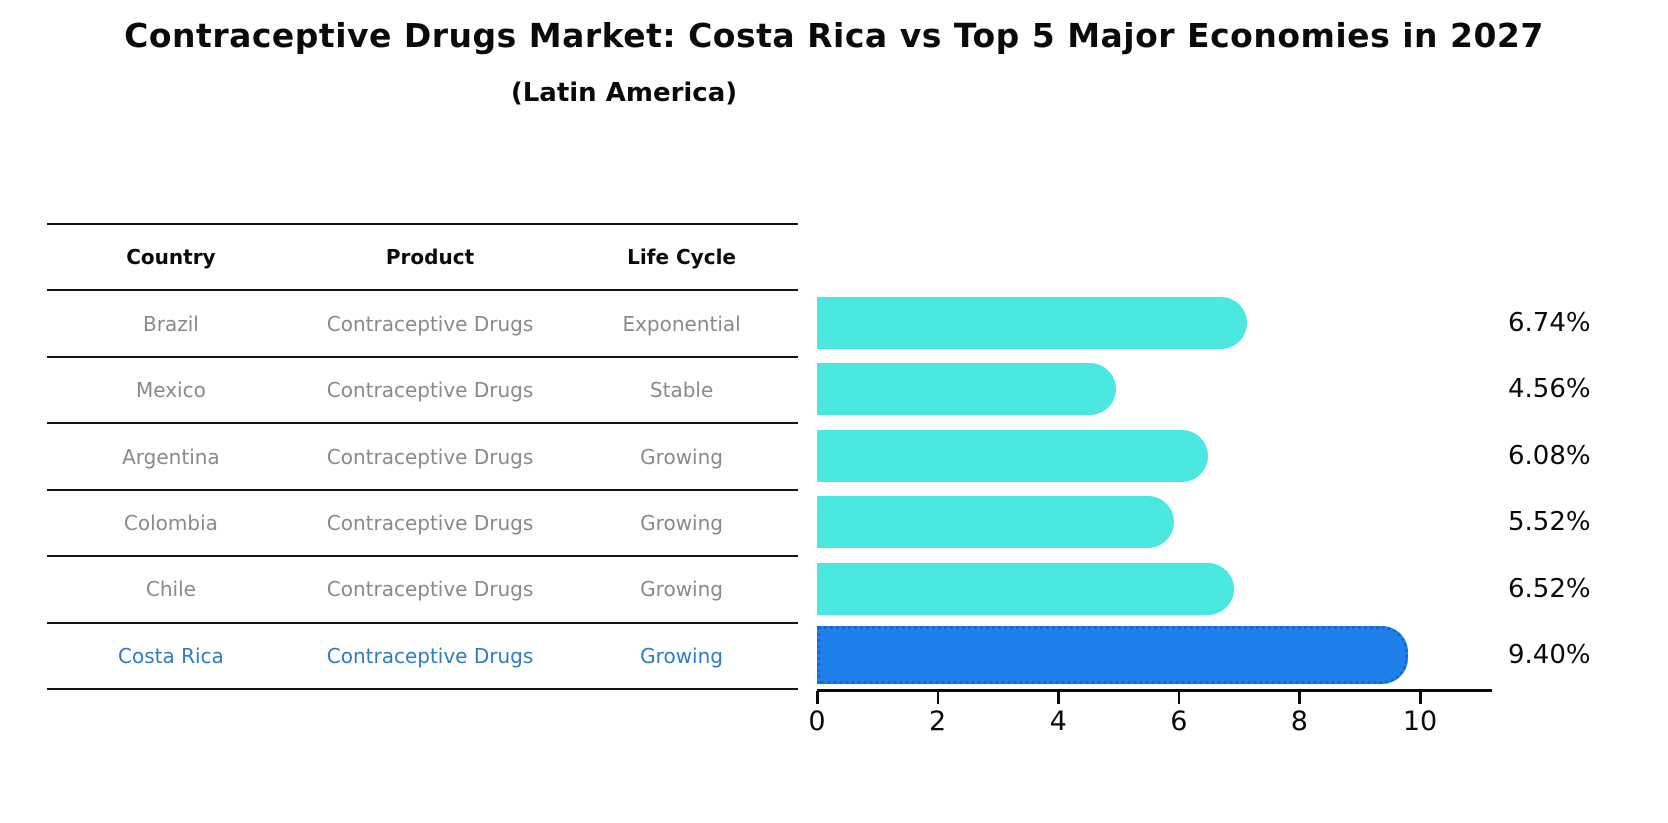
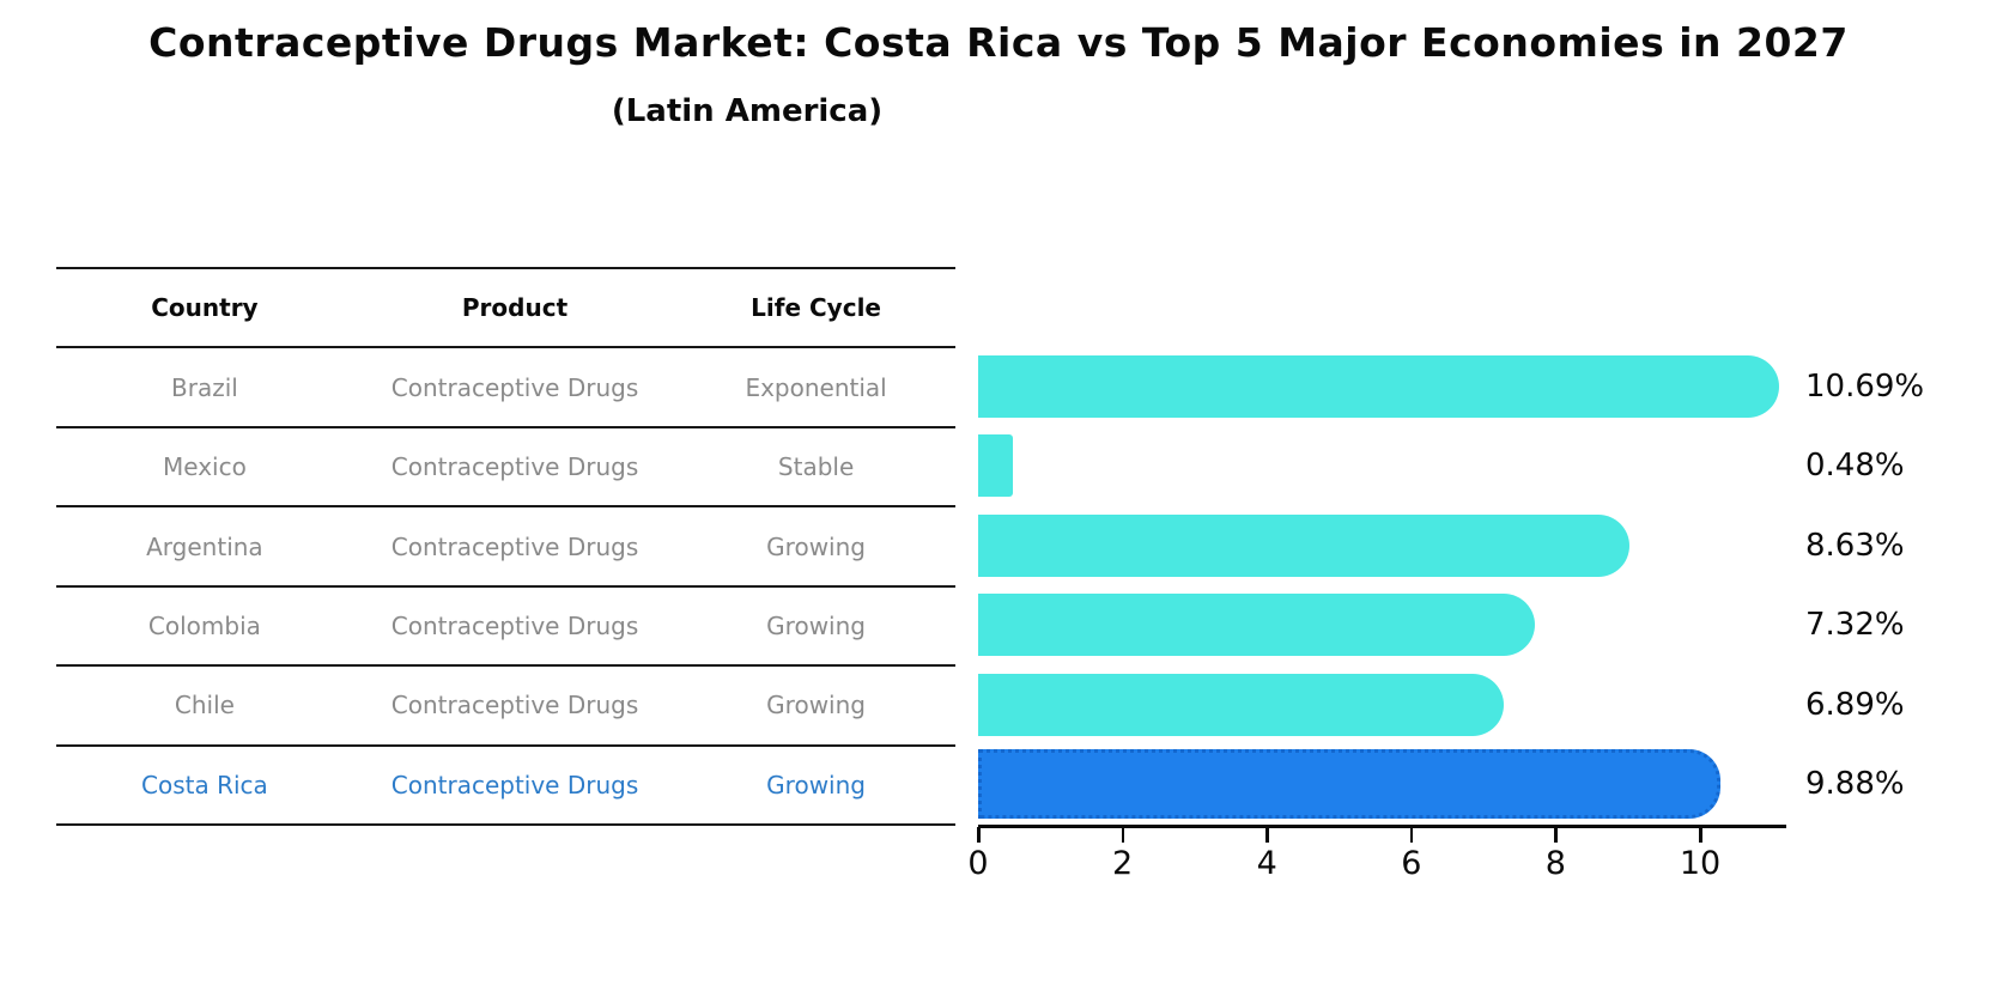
Brazil: 6.74% -> 10.69%
Mexico: 4.56% -> 0.48%
Argentina: 6.08% -> 8.63%
Colombia: 5.52% -> 7.32%
Chile: 6.52% -> 6.89%
Costa Rica: 9.40% -> 9.88%
